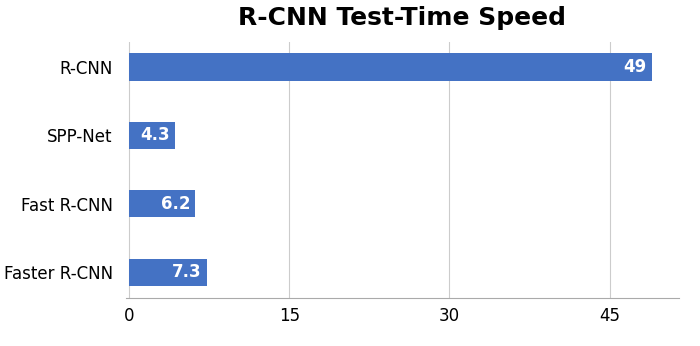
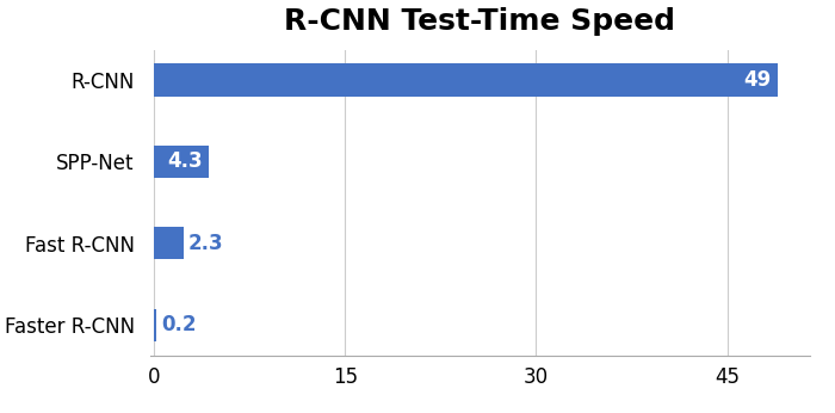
Fast R-CNN: 6.2 -> 2.3
Faster R-CNN: 7.3 -> 0.2
